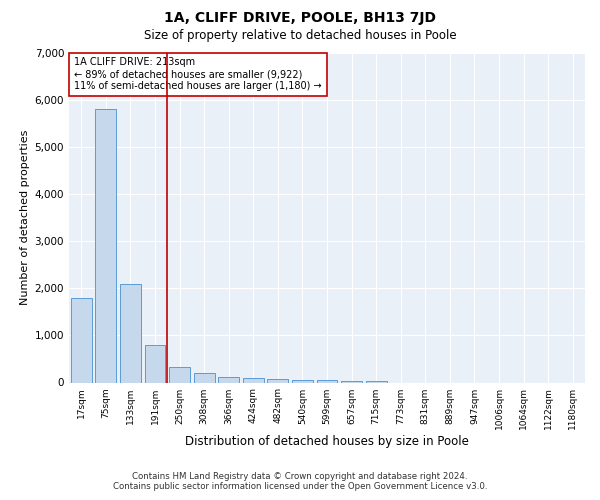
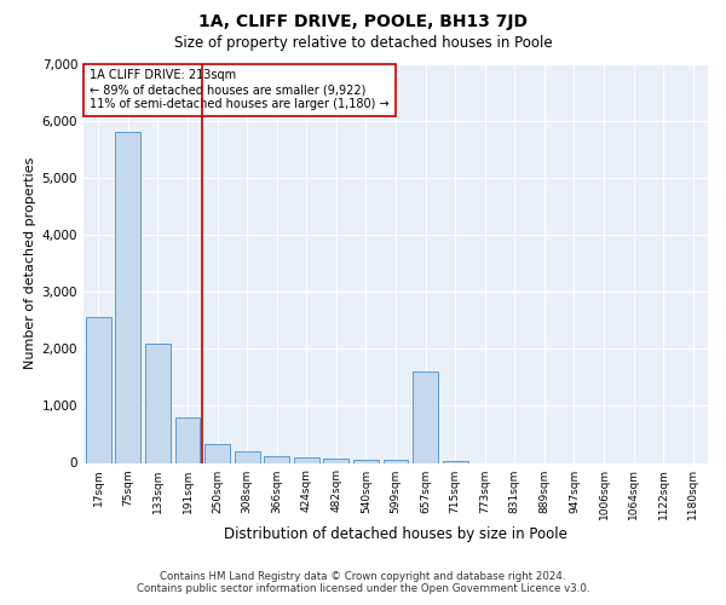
17sqm: 1,800 -> 2,550
657sqm: 40 -> 1,600
